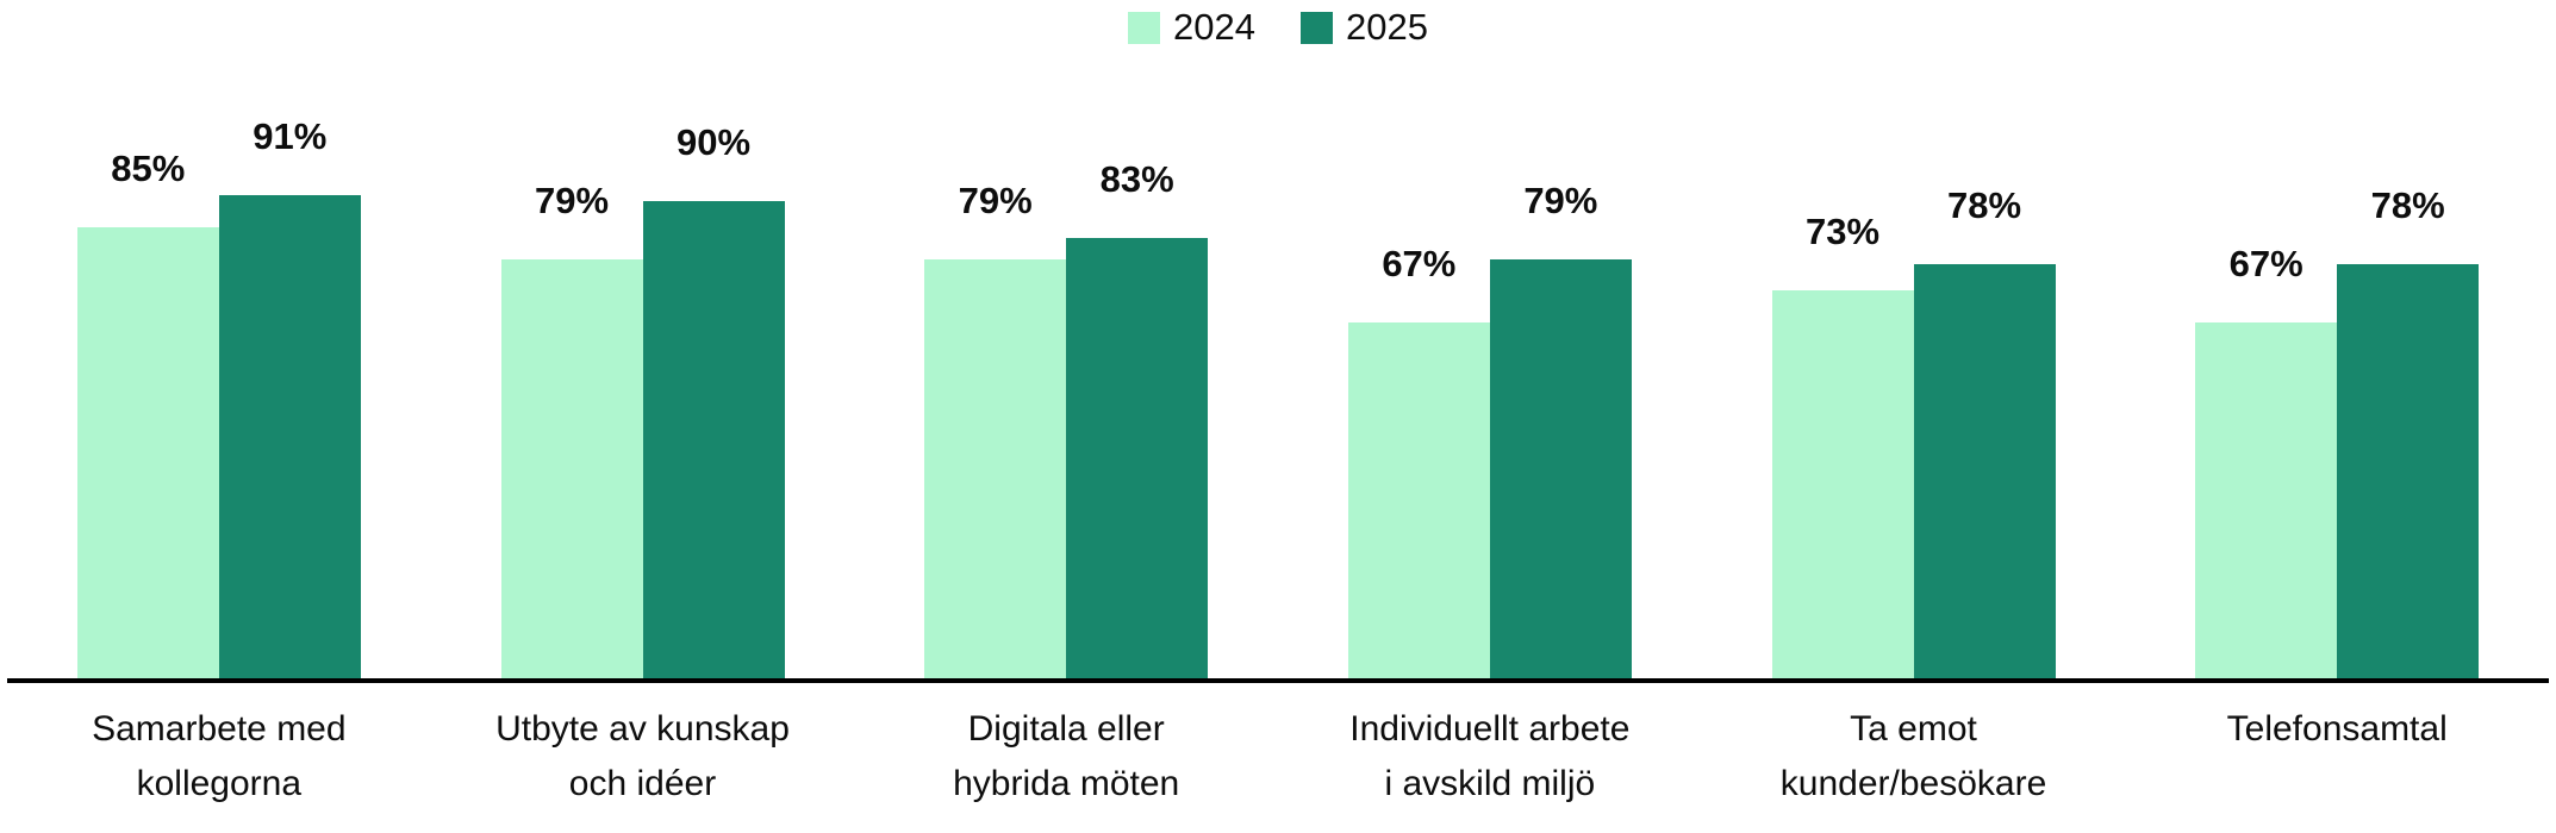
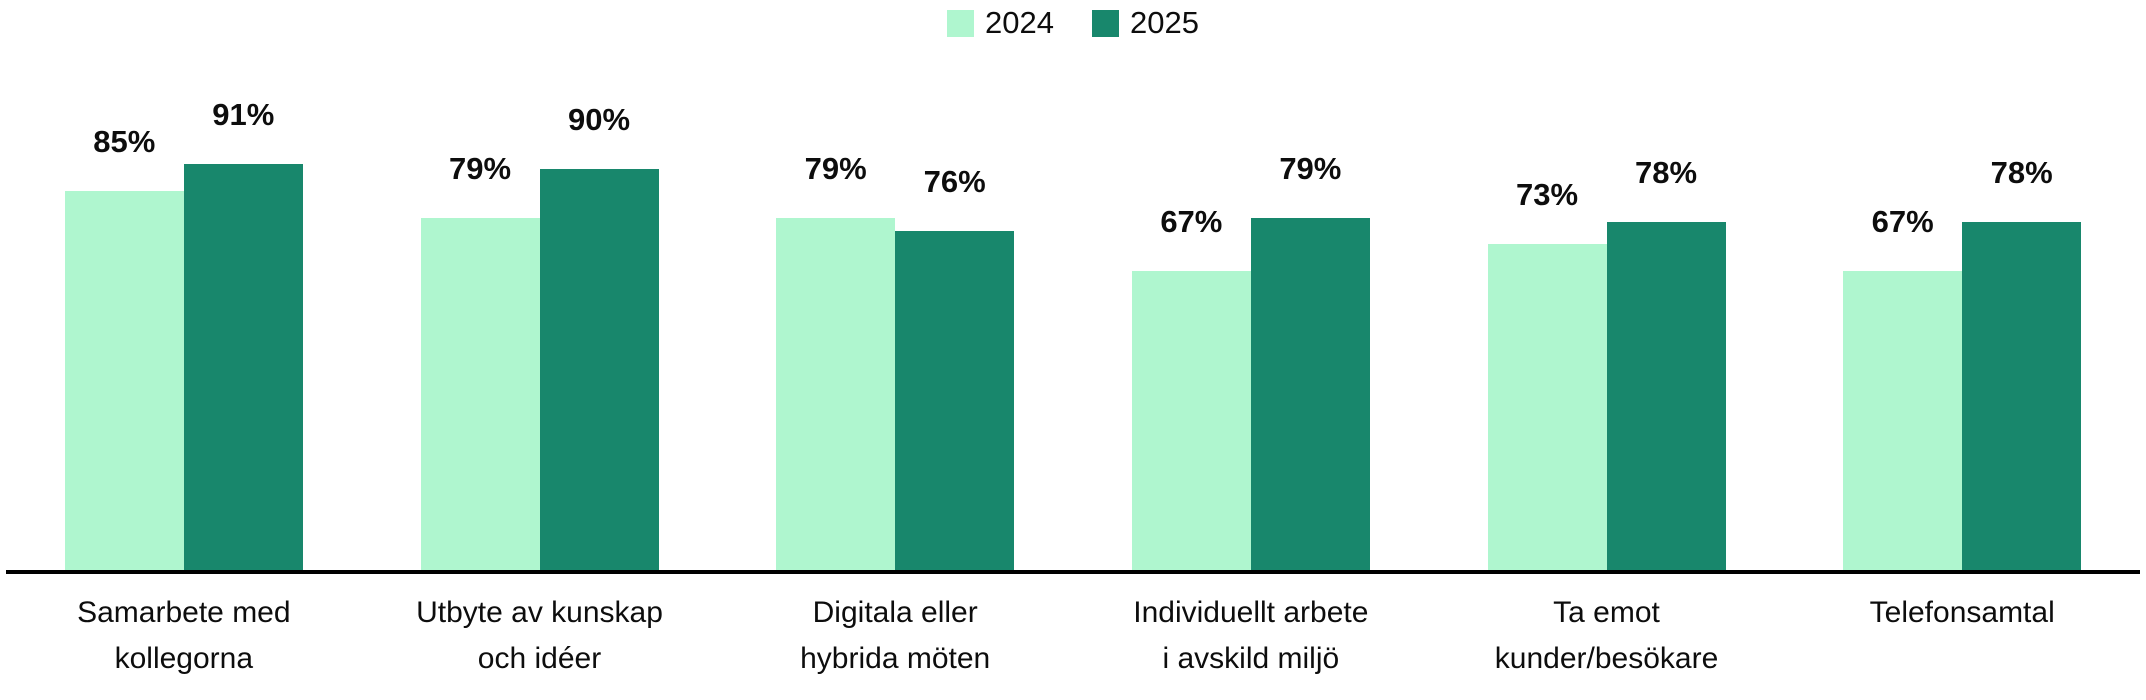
2025/Digitala eller hybrida möten: 83% -> 76%
